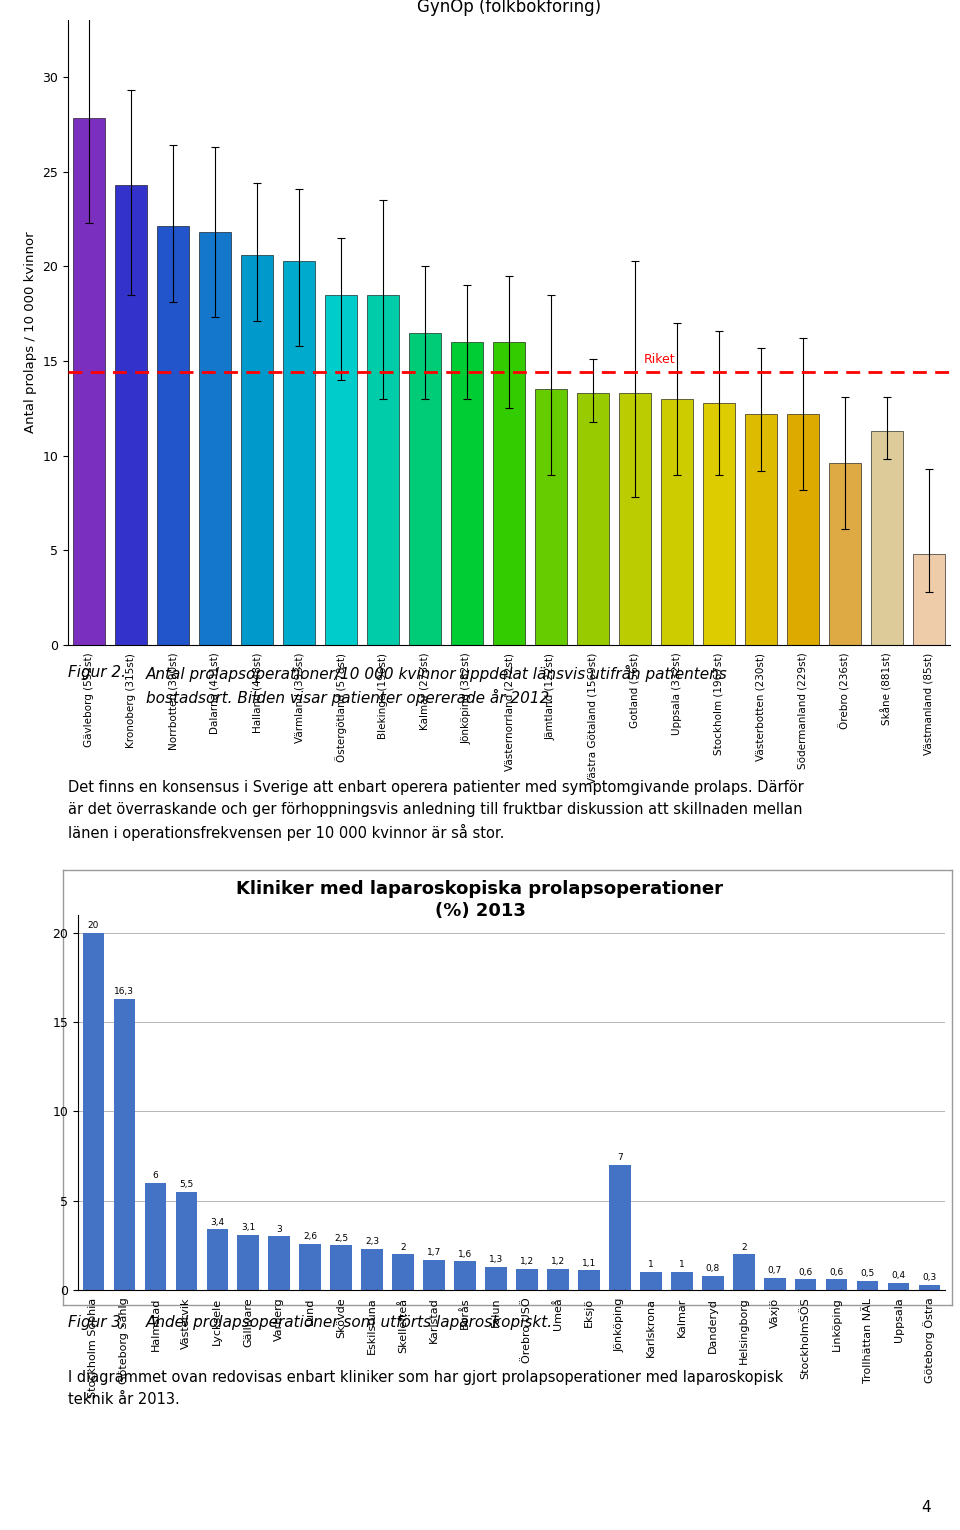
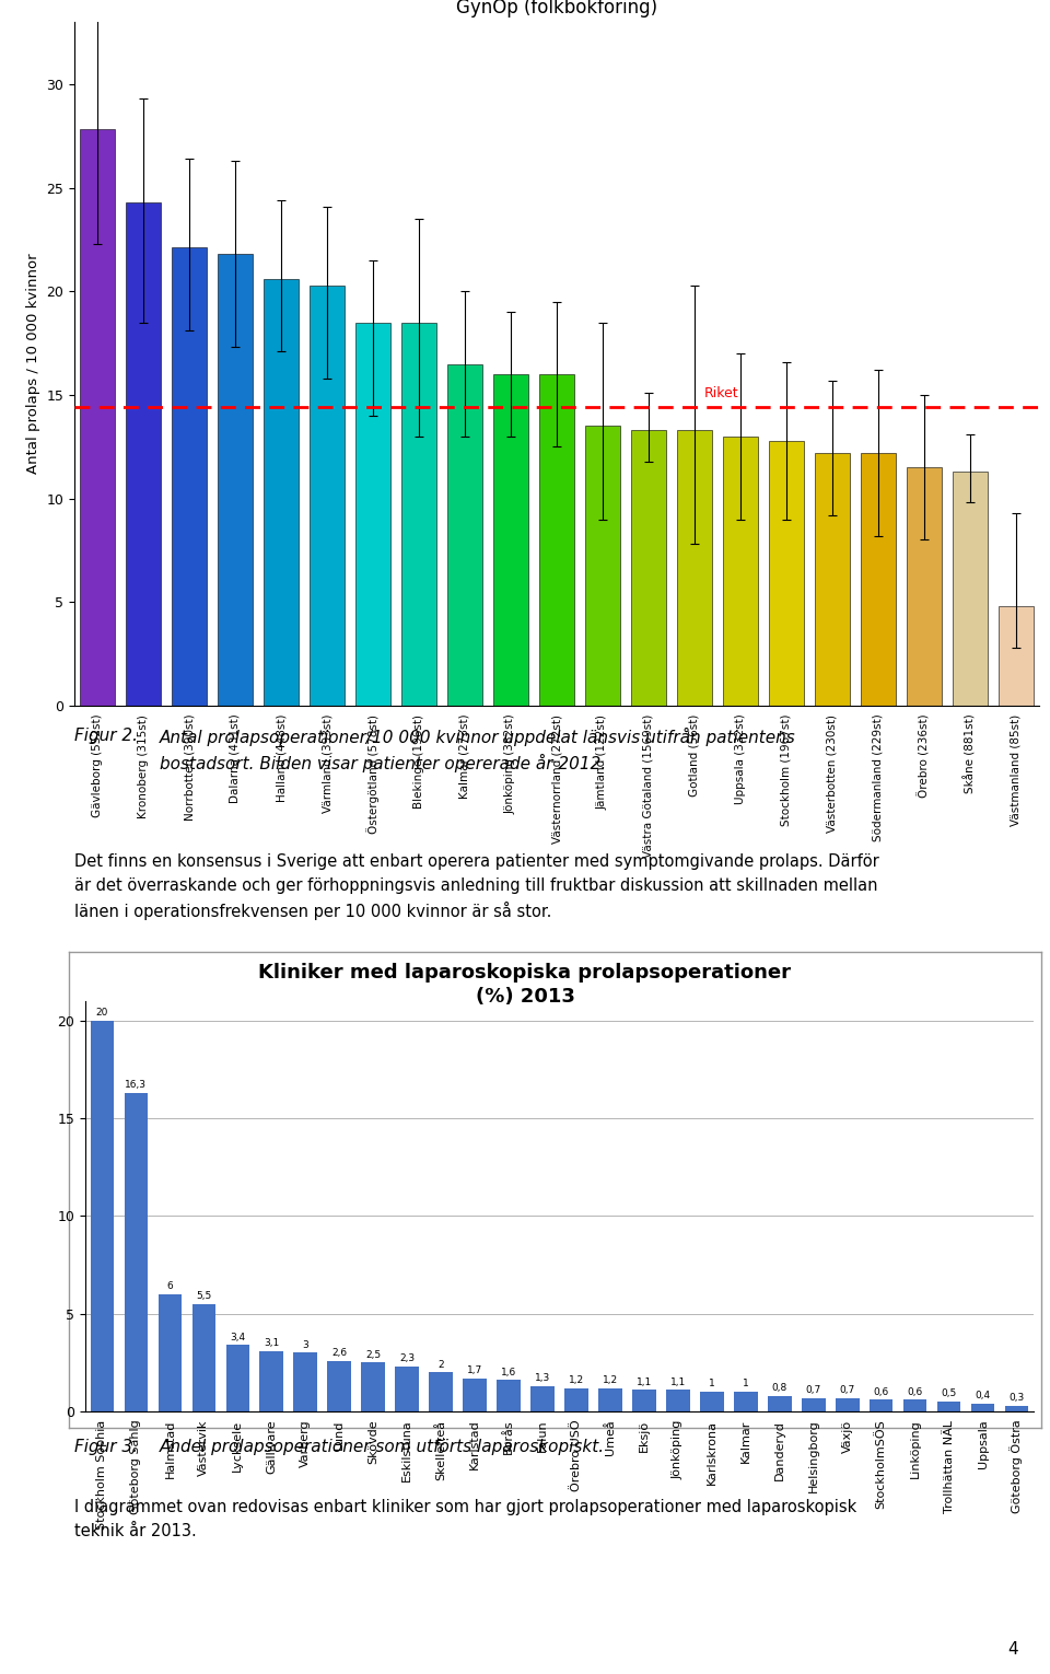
Örebro (236st): 9.6 -> 11.5
Jönköping: 7 -> 1,1
Helsingborg: 2 -> 0,7
